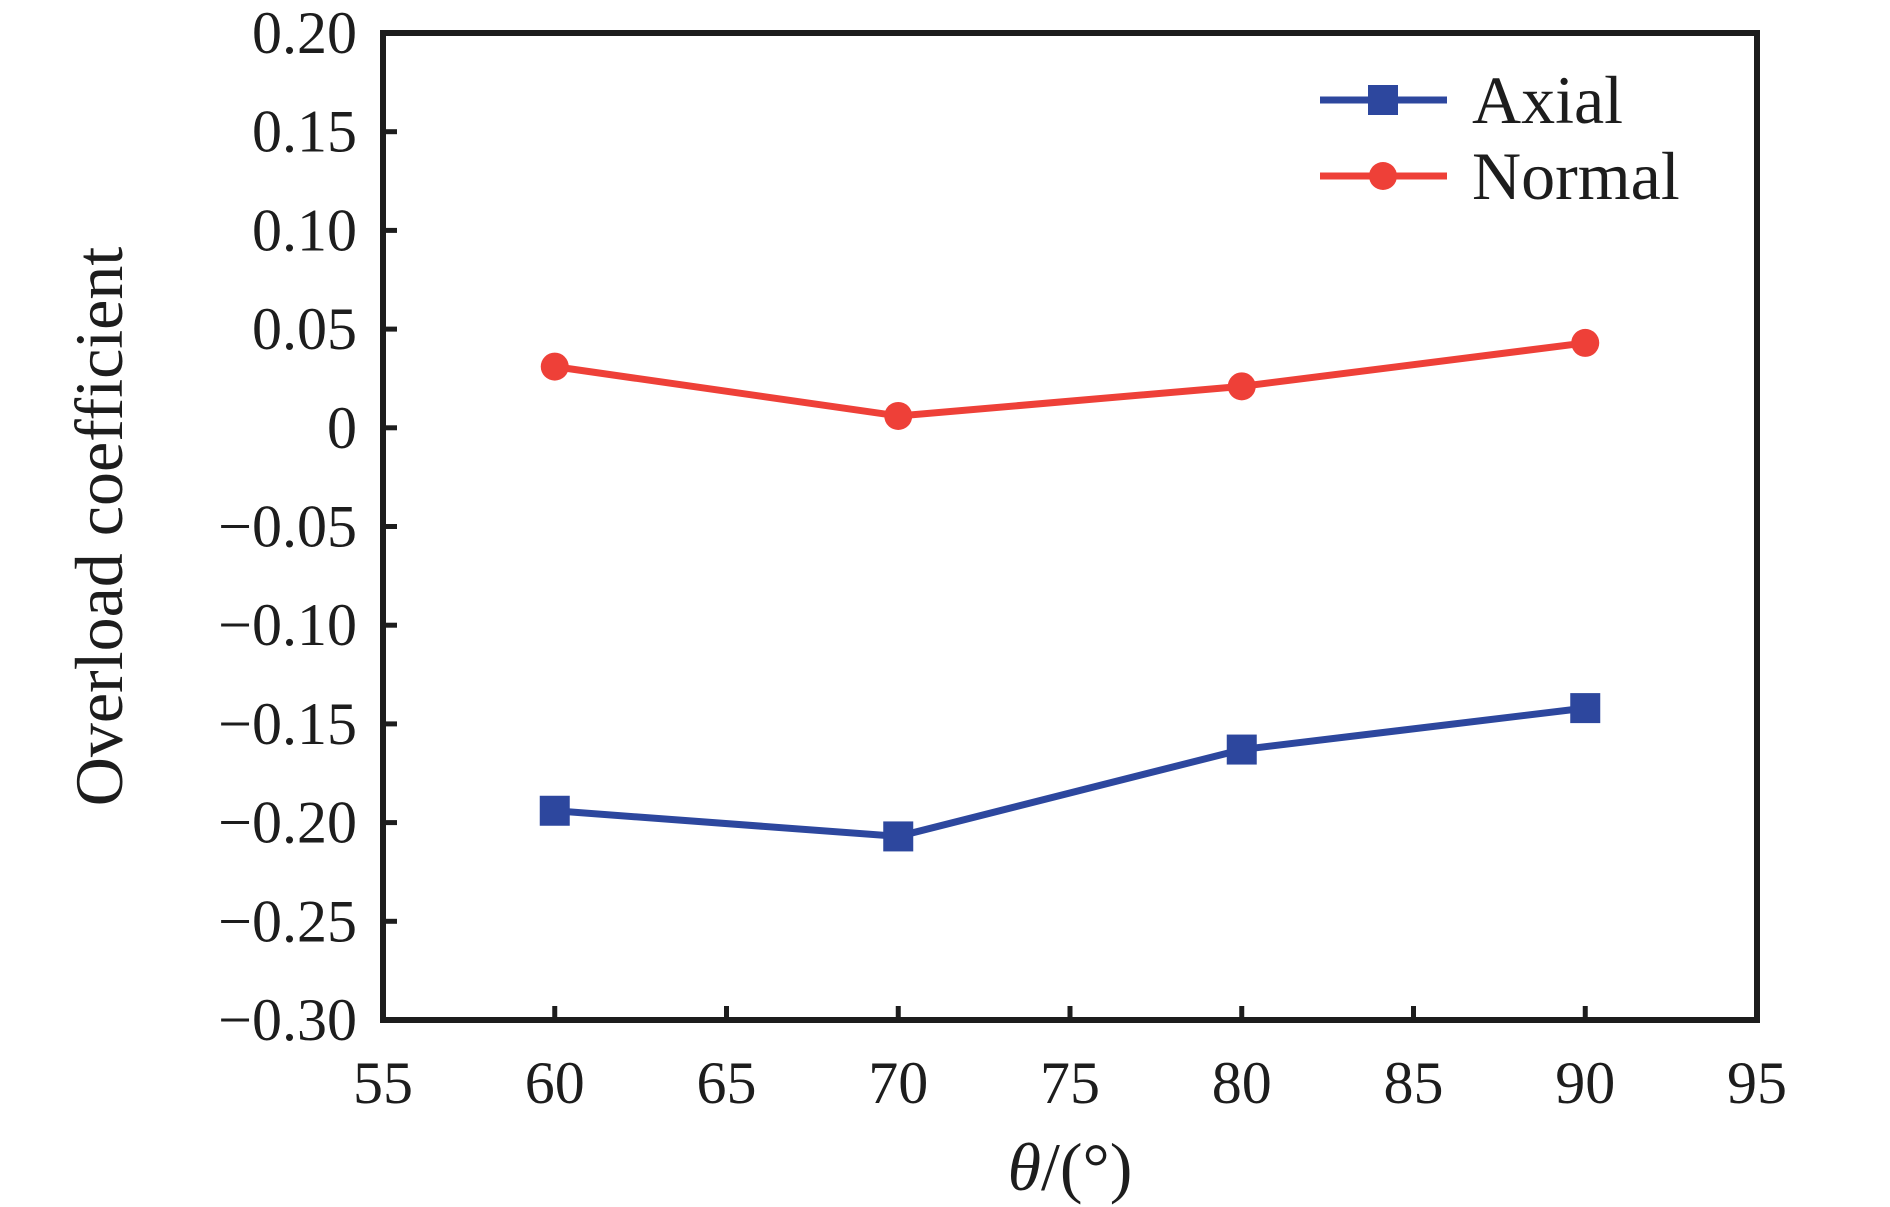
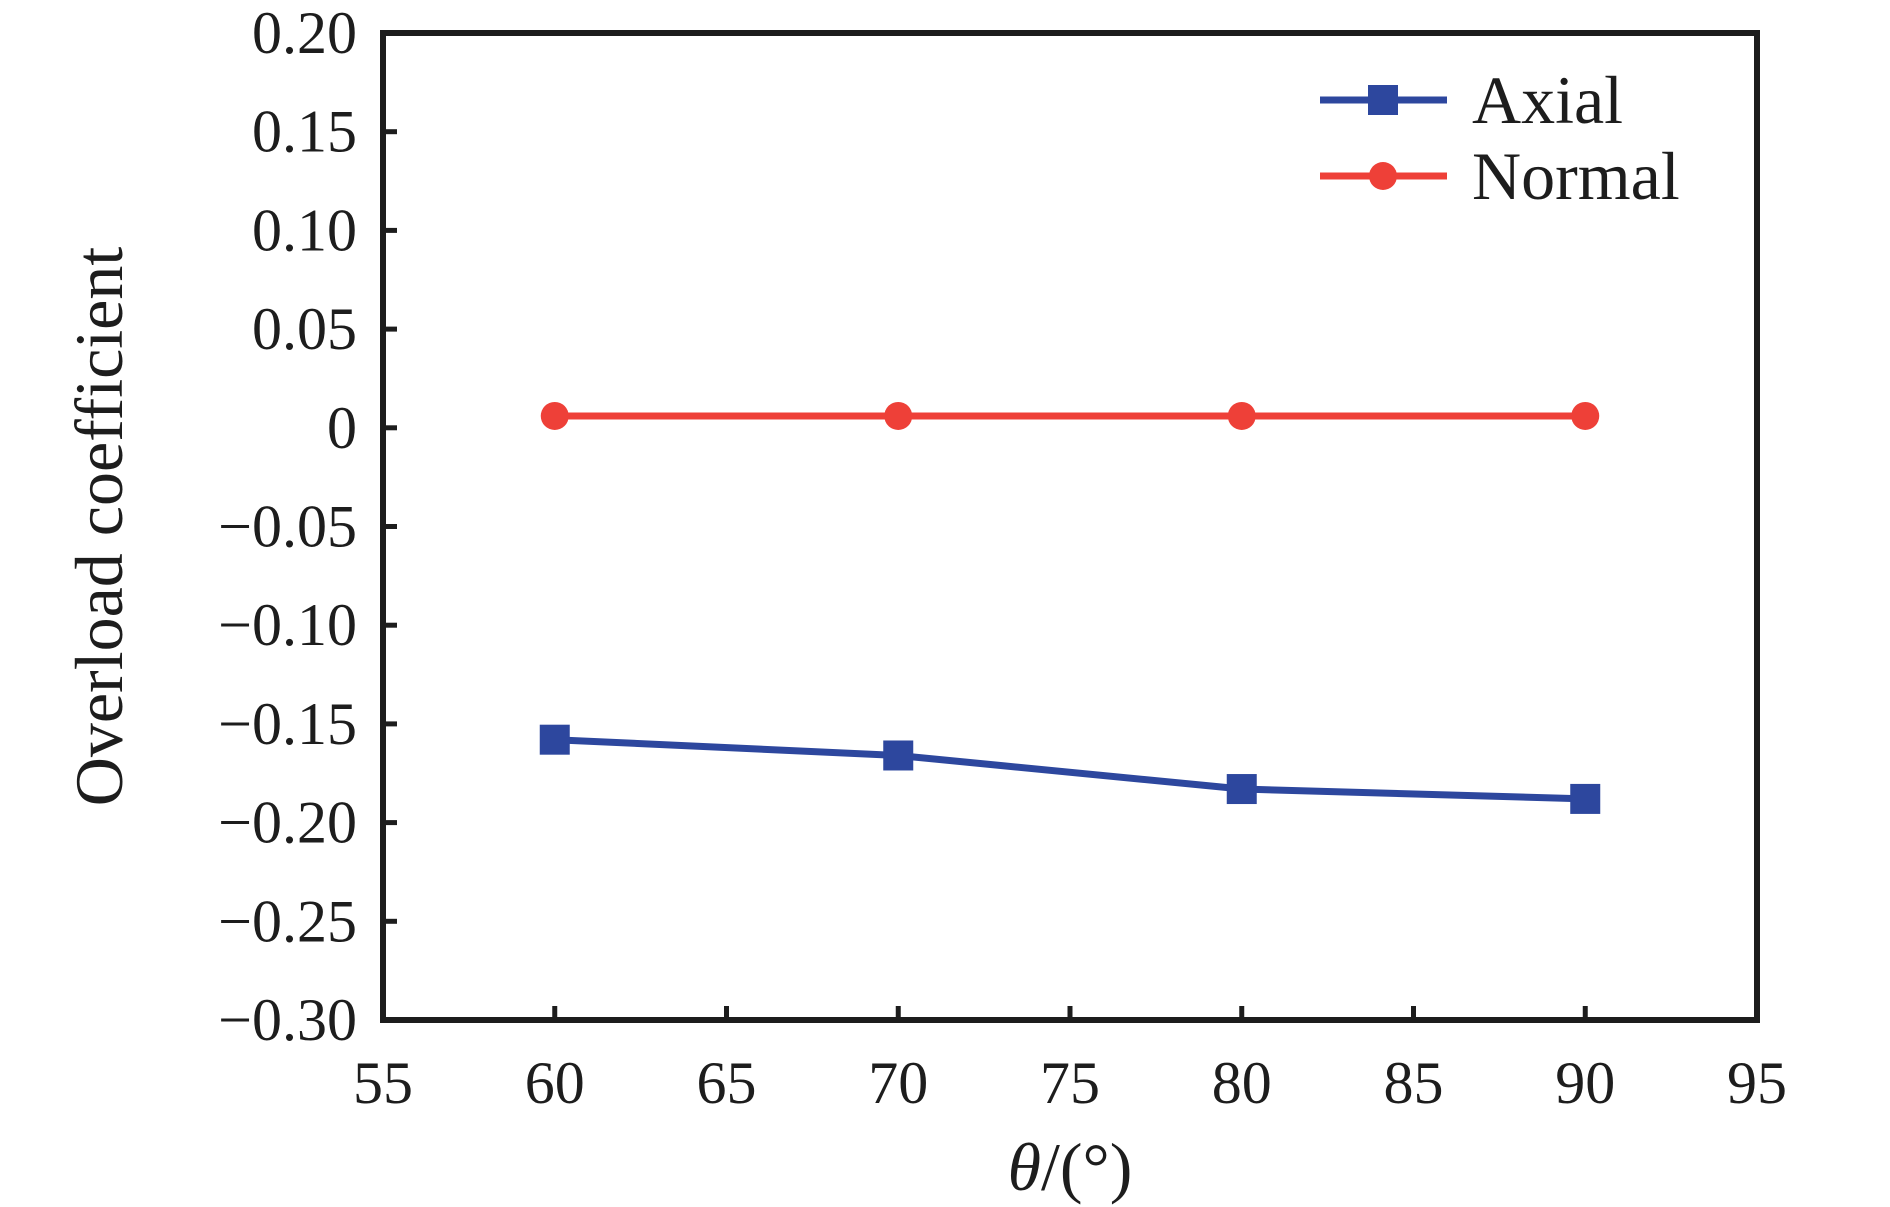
Axial/60: -0.194 -> -0.158
Normal/60: 0.031 -> 0.006
Axial/70: -0.207 -> -0.166
Axial/80: -0.163 -> -0.183
Normal/80: 0.021 -> 0.006
Axial/90: -0.142 -> -0.188
Normal/90: 0.043 -> 0.006
